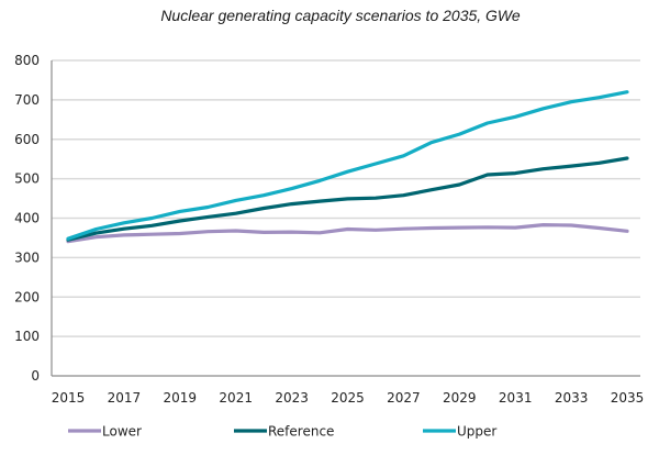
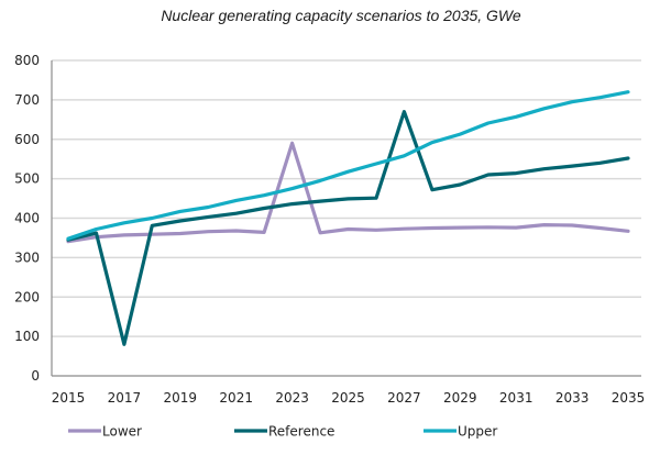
Reference/2017: 370 -> 80
Lower/2023: 360 -> 590
Reference/2027: 460 -> 670
